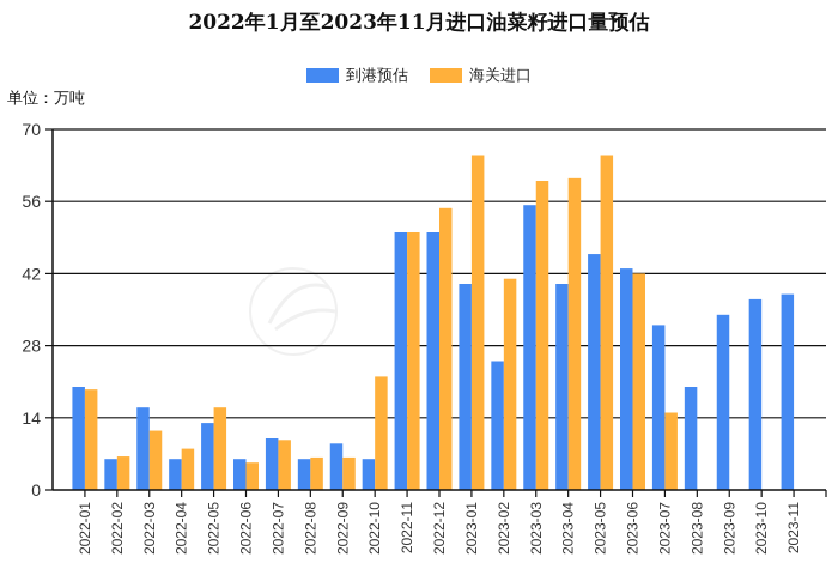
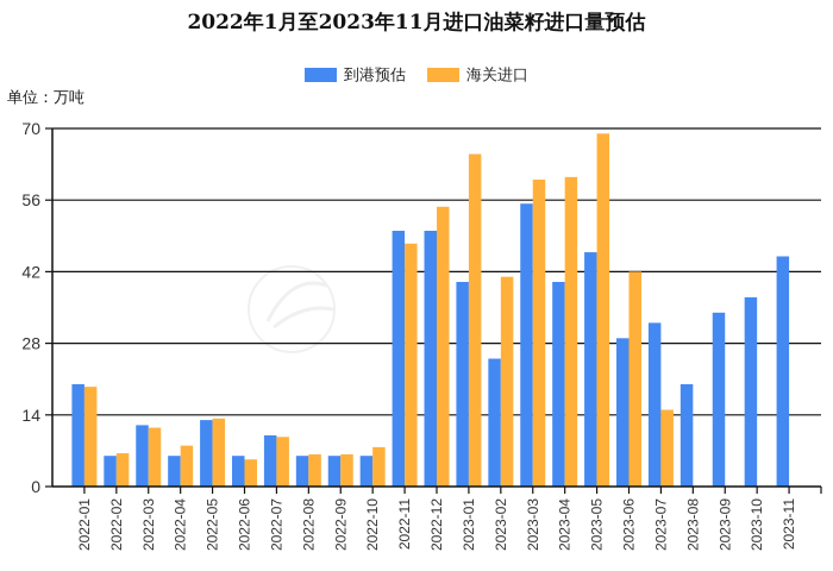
到港预估/2022-03: 16 -> 12
海关进口/2022-05: 16 -> 13
到港预估/2022-09: 9 -> 6
海关进口/2022-10: 22 -> 8
海关进口/2022-11: 50 -> 48
海关进口/2023-05: 65 -> 69
到港预估/2023-06: 43 -> 29
到港预估/2023-11: 38 -> 45
